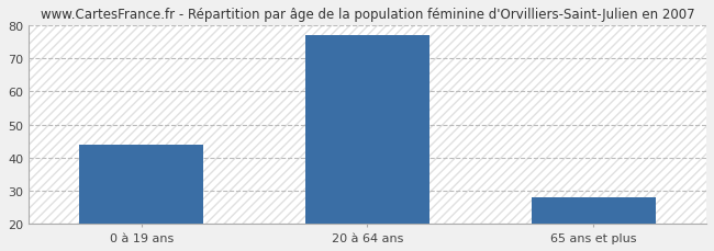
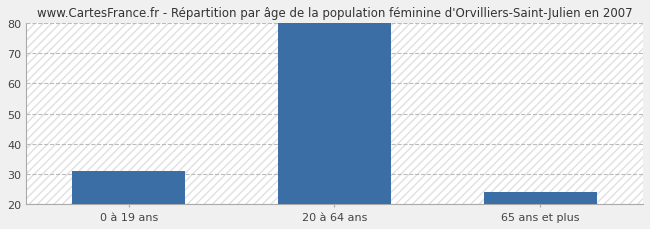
0 à 19 ans: 44 -> 31
20 à 64 ans: 77 -> 80
65 ans et plus: 28 -> 24
